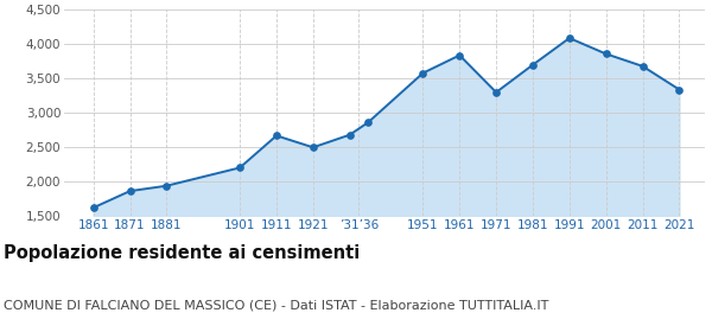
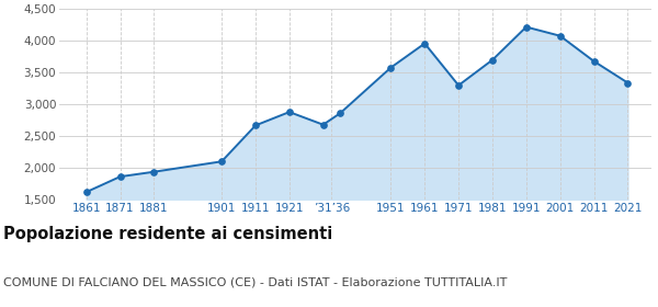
1901: 2,200 -> 2,100
1921: 2,500 -> 2,880
1961: 3,840 -> 3,960
1991: 4,090 -> 4,220
2001: 3,860 -> 4,080
